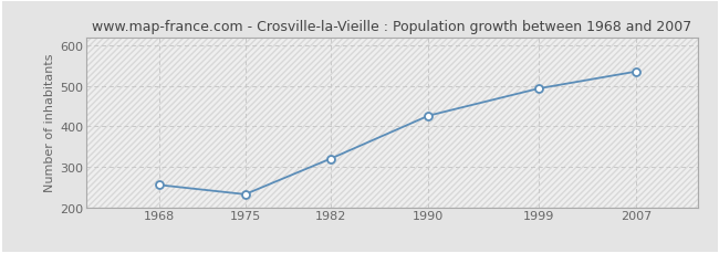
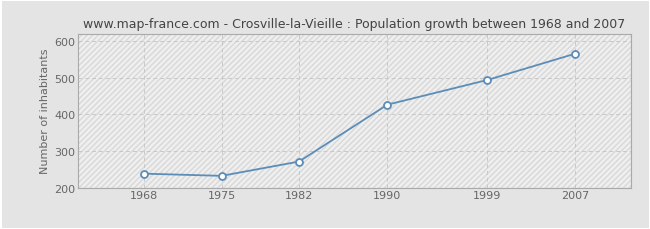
1968: 255 -> 238
1982: 320 -> 271
2007: 535 -> 565
